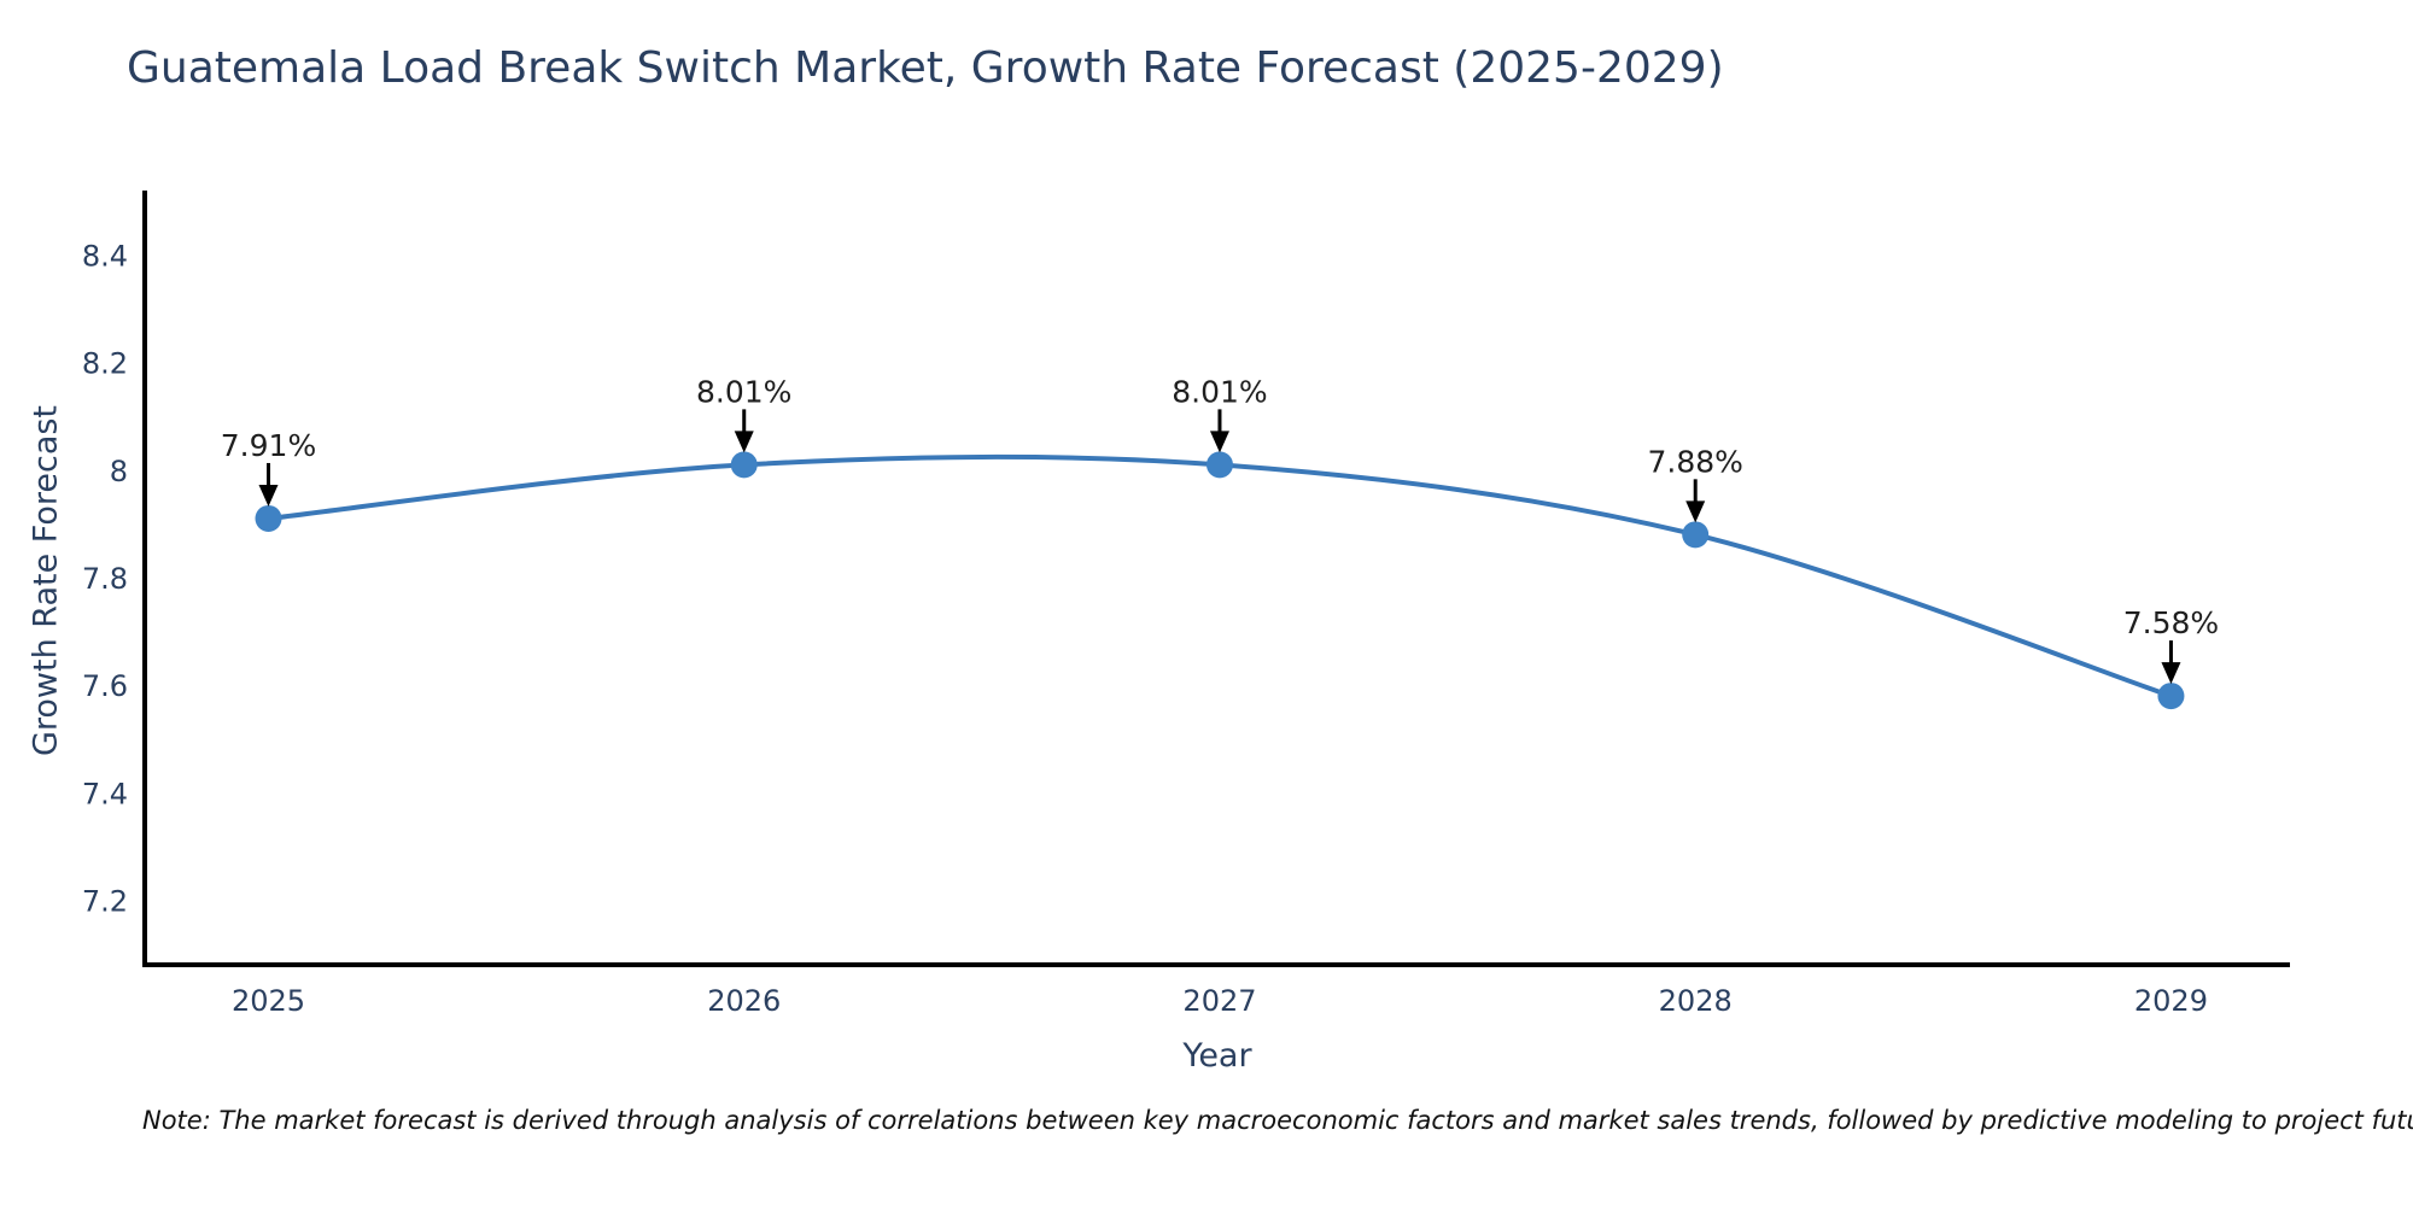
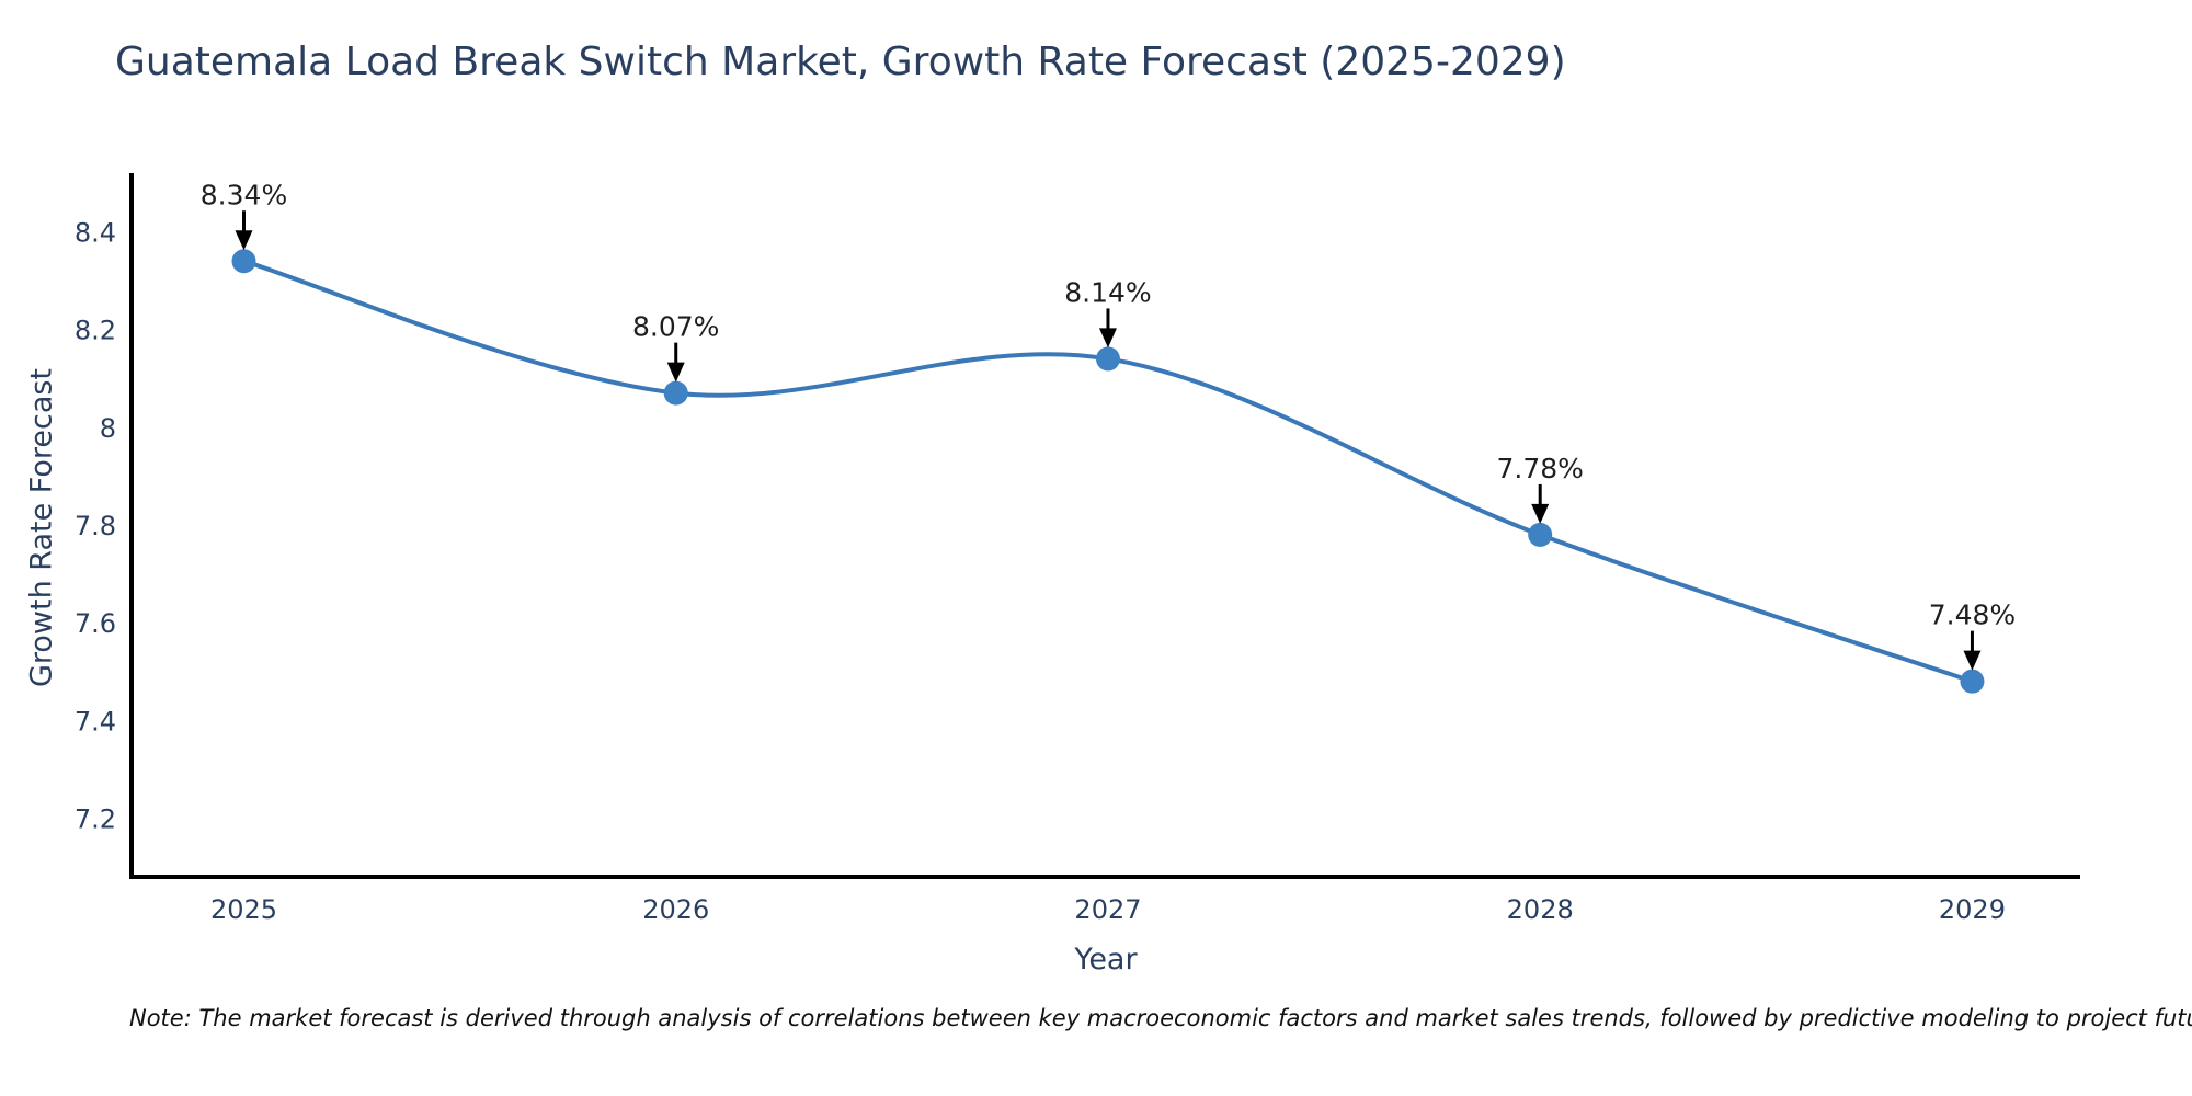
2025: 7.91% -> 8.34%
2026: 8.01% -> 8.07%
2027: 8.01% -> 8.14%
2028: 7.88% -> 7.78%
2029: 7.58% -> 7.48%
